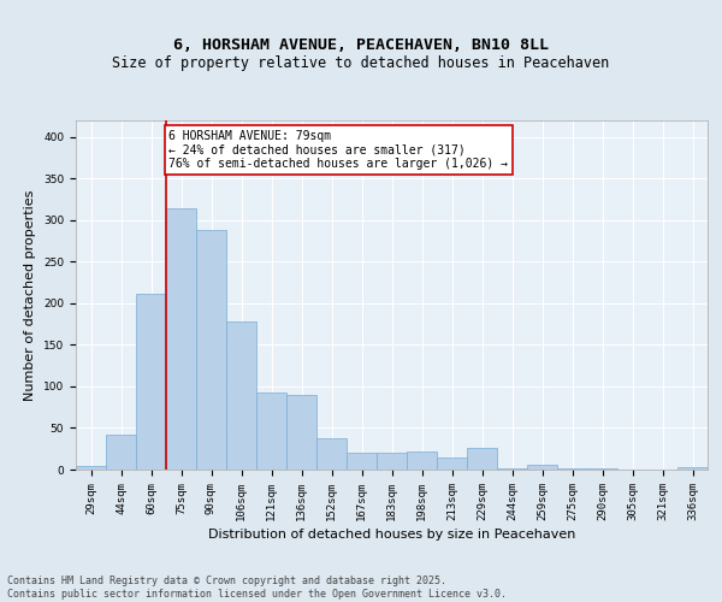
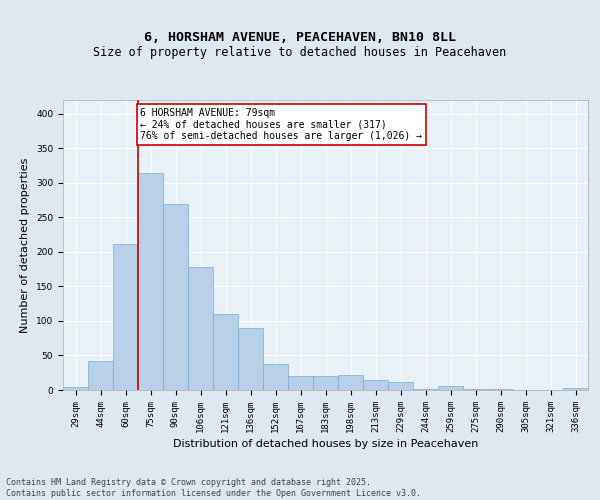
90sqm: 288 -> 270
121sqm: 92 -> 110
229sqm: 26 -> 12
